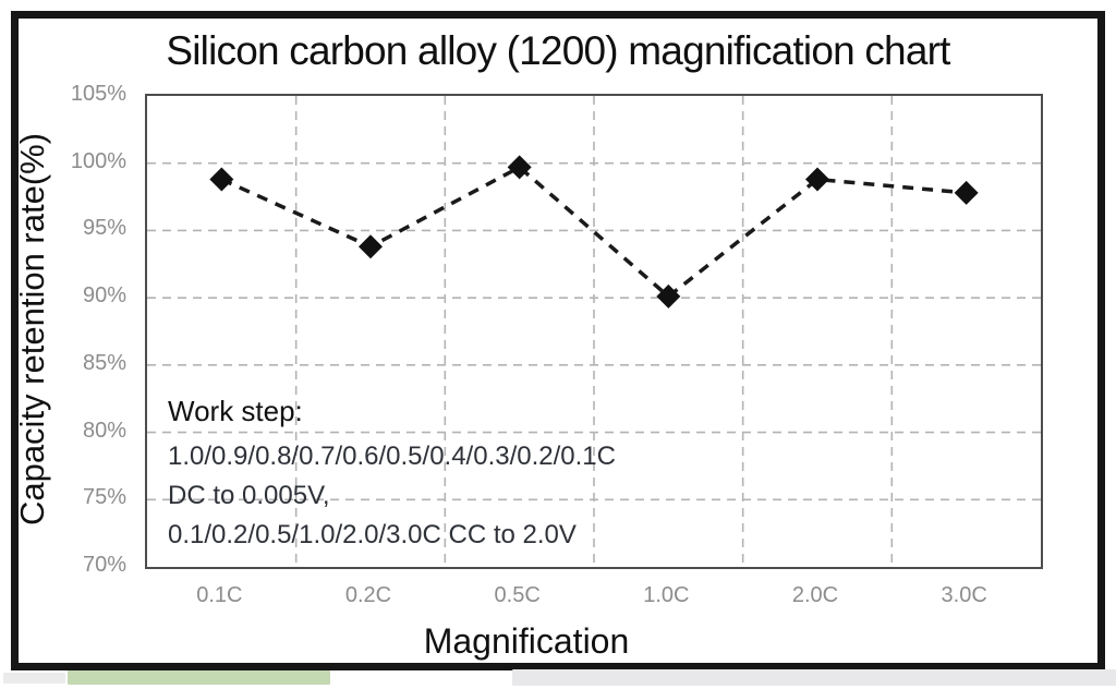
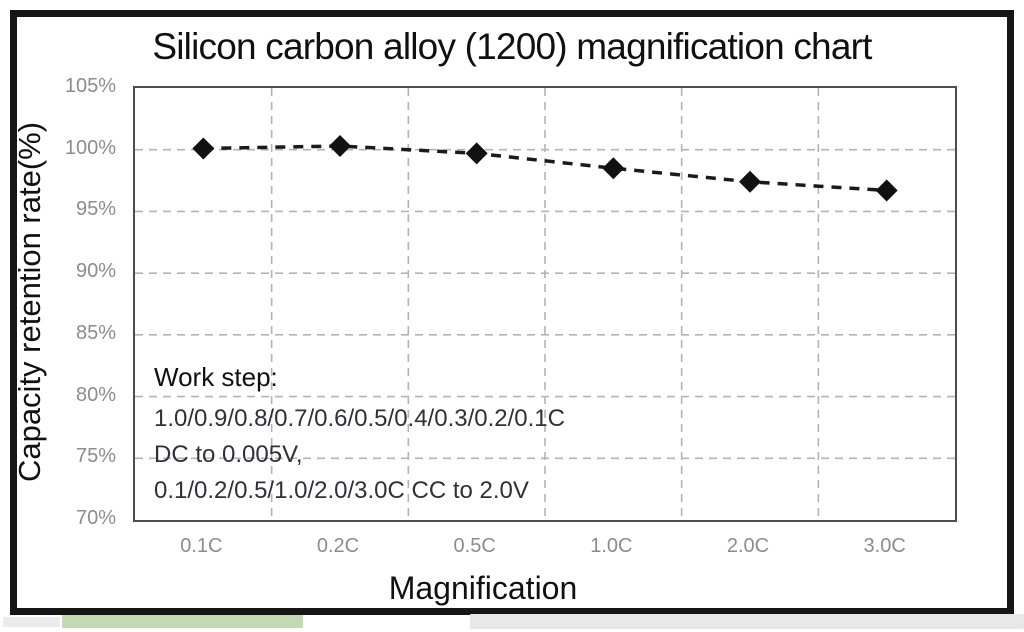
0.1C: 98.8% -> 100.1%
0.2C: 93.8% -> 100.3%
1.0C: 90.1% -> 98.5%
2.0C: 98.8% -> 97.4%
3.0C: 97.8% -> 96.7%
